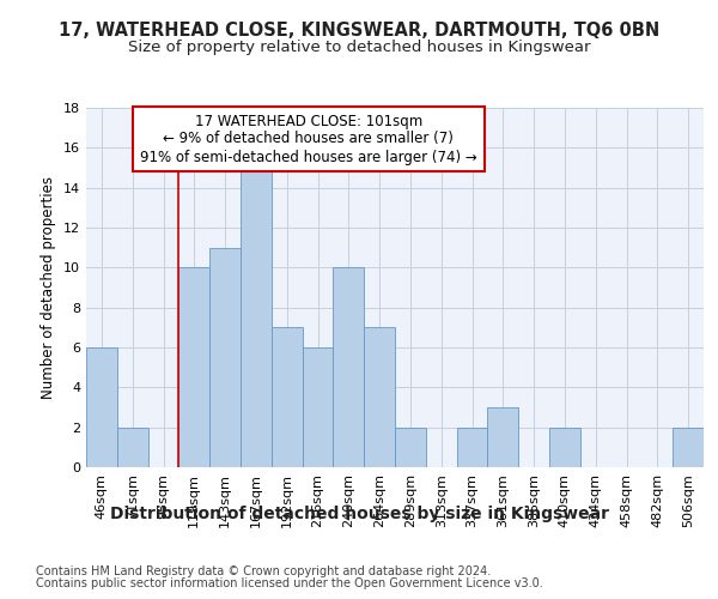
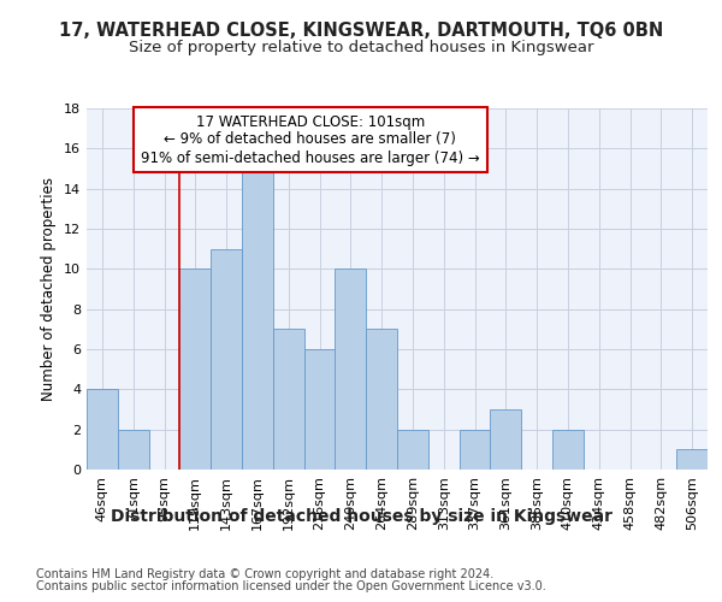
46sqm: 6 -> 4
506sqm: 2 -> 1
